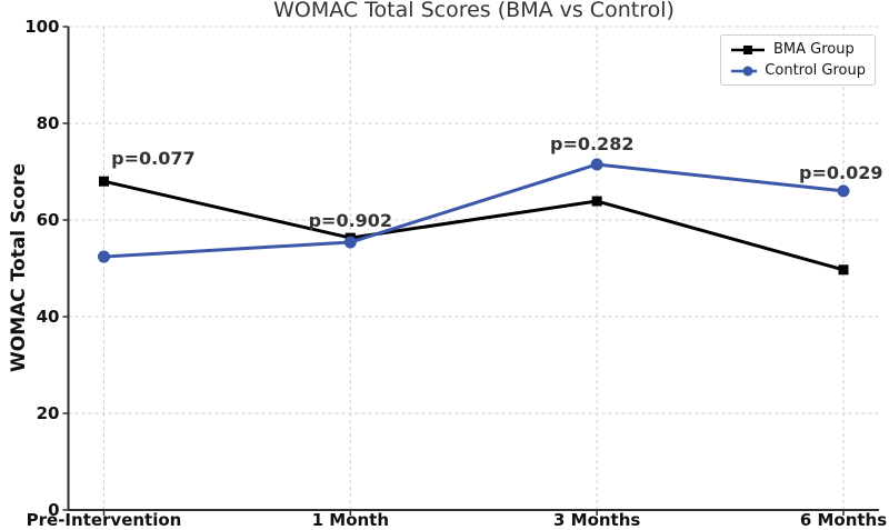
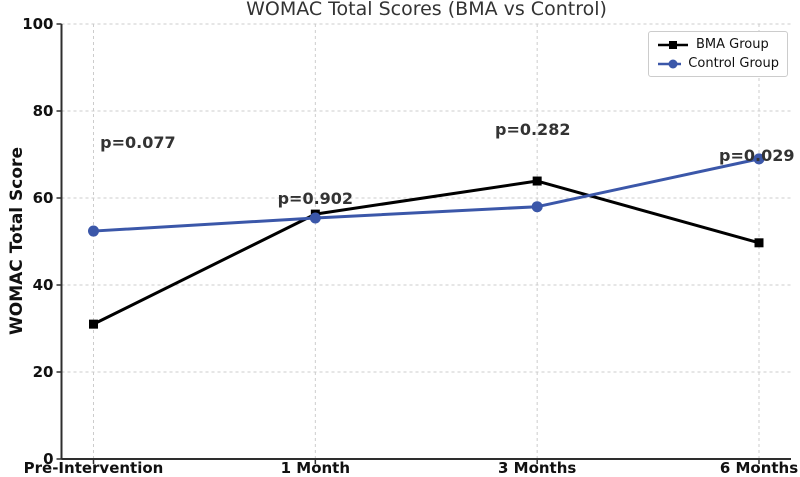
BMA Group/Pre-Intervention: 68 -> 31
Control Group/3 Months: 72 -> 58
Control Group/6 Months: 66 -> 69
